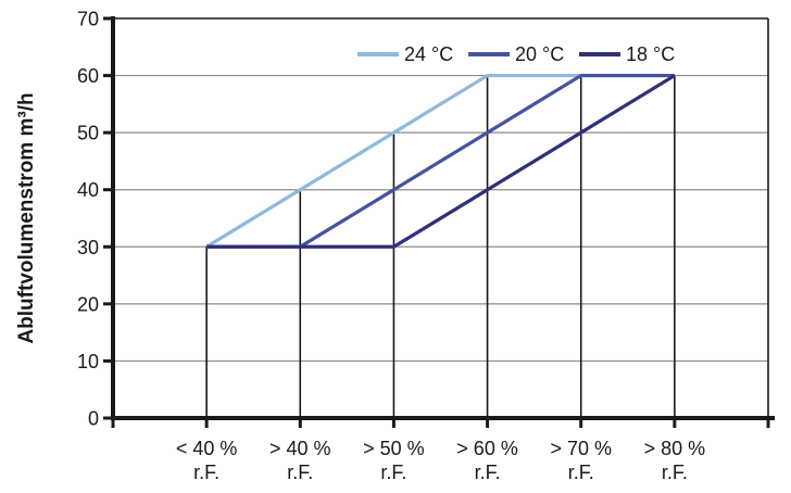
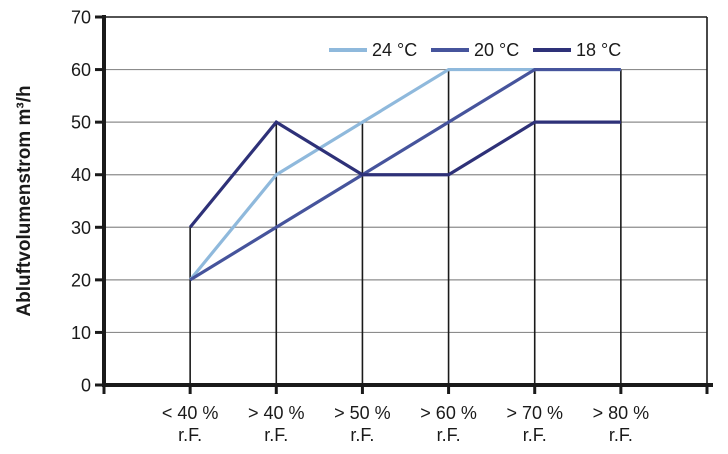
24 °C/< 40 %: 30 -> 20
20 °C/< 40 %: 30 -> 20
18 °C/> 40 %: 30 -> 50
18 °C/> 50 %: 30 -> 40
18 °C/> 80 %: 60 -> 50
